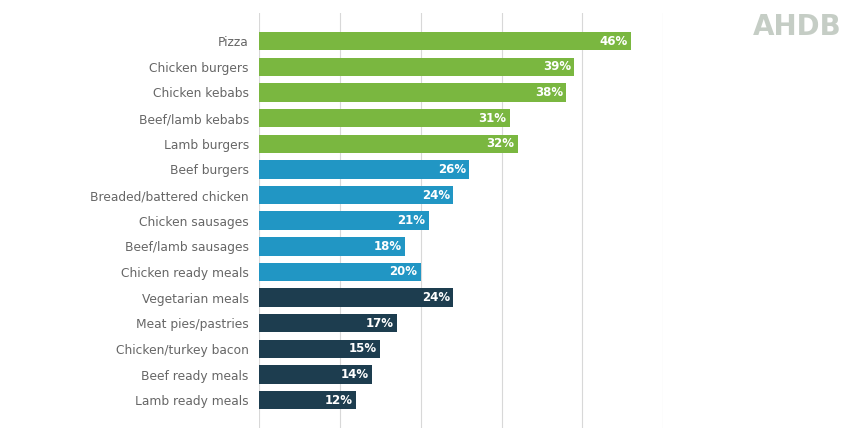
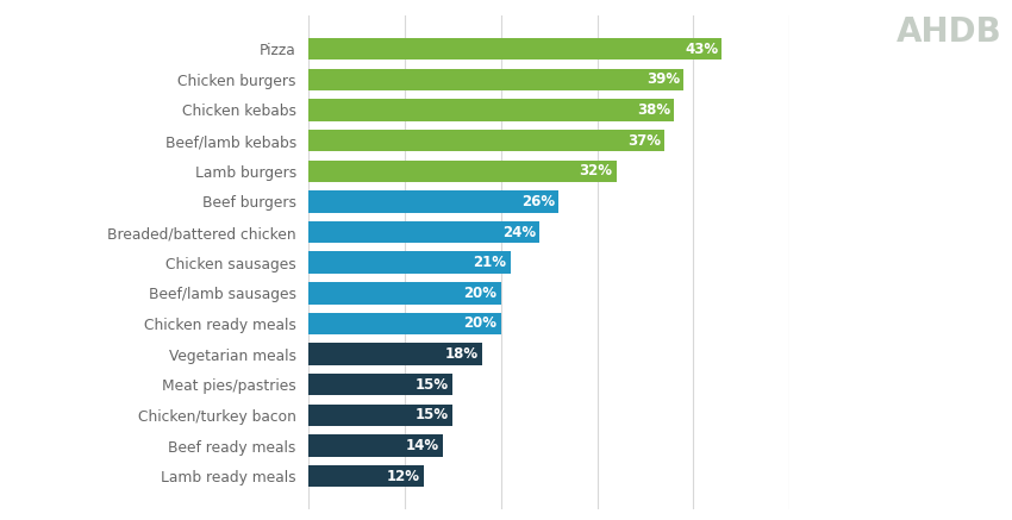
Pizza: 46% -> 43%
Beef/lamb kebabs: 31% -> 37%
Beef/lamb sausages: 18% -> 20%
Vegetarian meals: 24% -> 18%
Meat pies/pastries: 17% -> 15%
